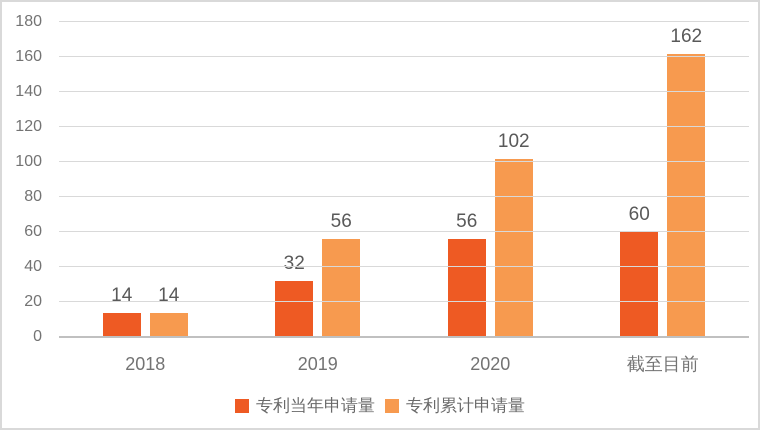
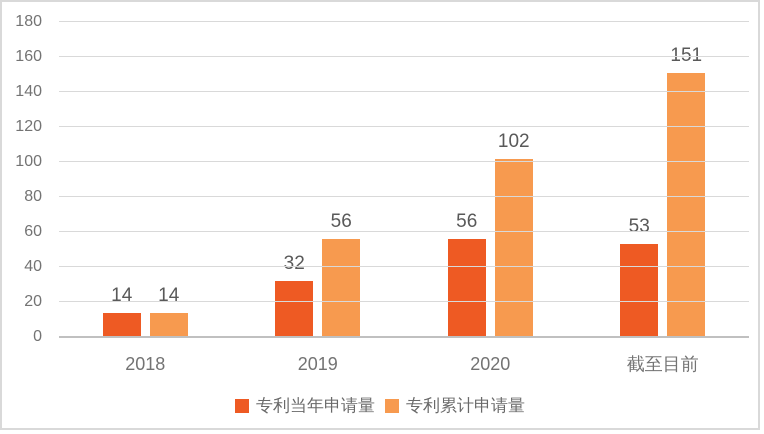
专利当年申请量/截至目前: 60 -> 53
专利累计申请量/截至目前: 162 -> 151
